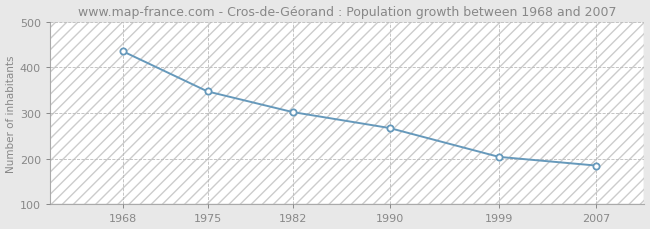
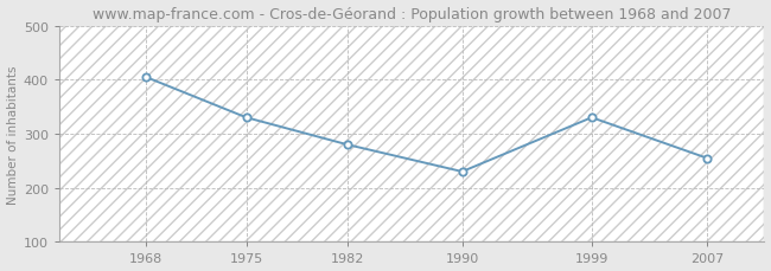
1968: 435 -> 405
1975: 347 -> 330
1982: 302 -> 280
1990: 267 -> 230
1999: 204 -> 330
2007: 185 -> 255
